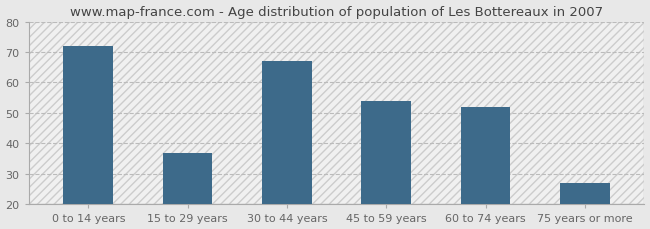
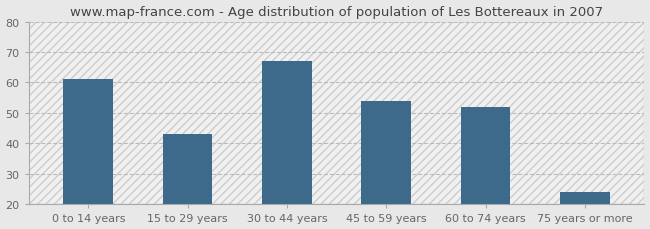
0 to 14 years: 72 -> 61
15 to 29 years: 37 -> 43
75 years or more: 27 -> 24
